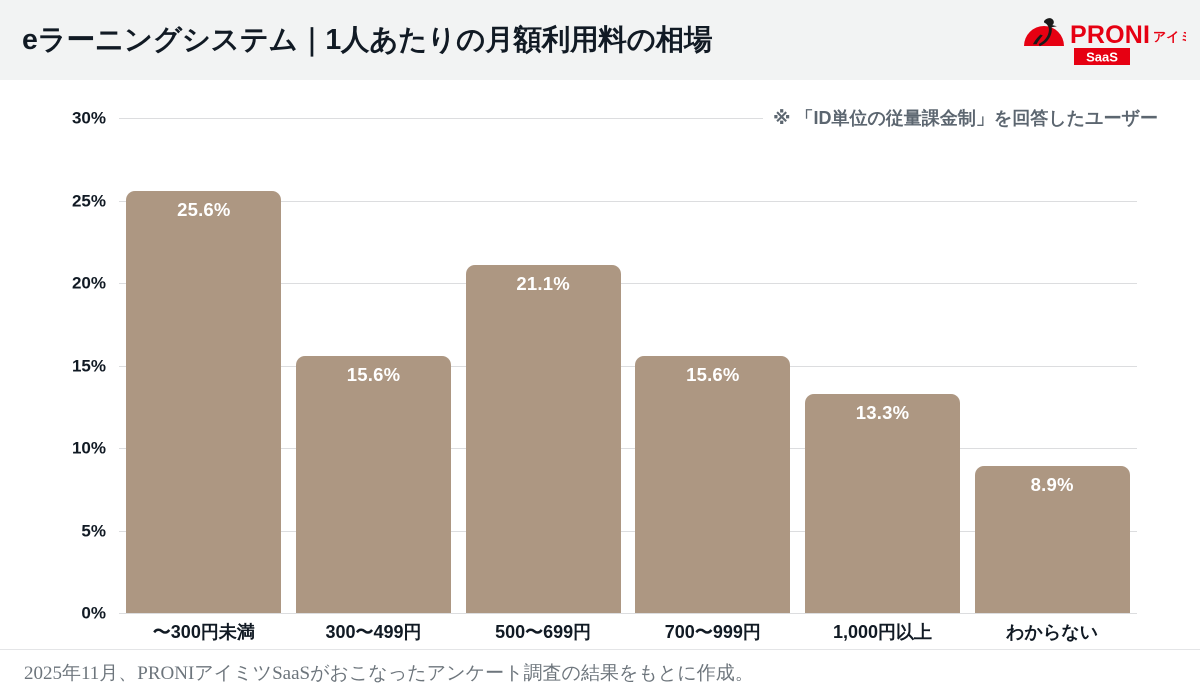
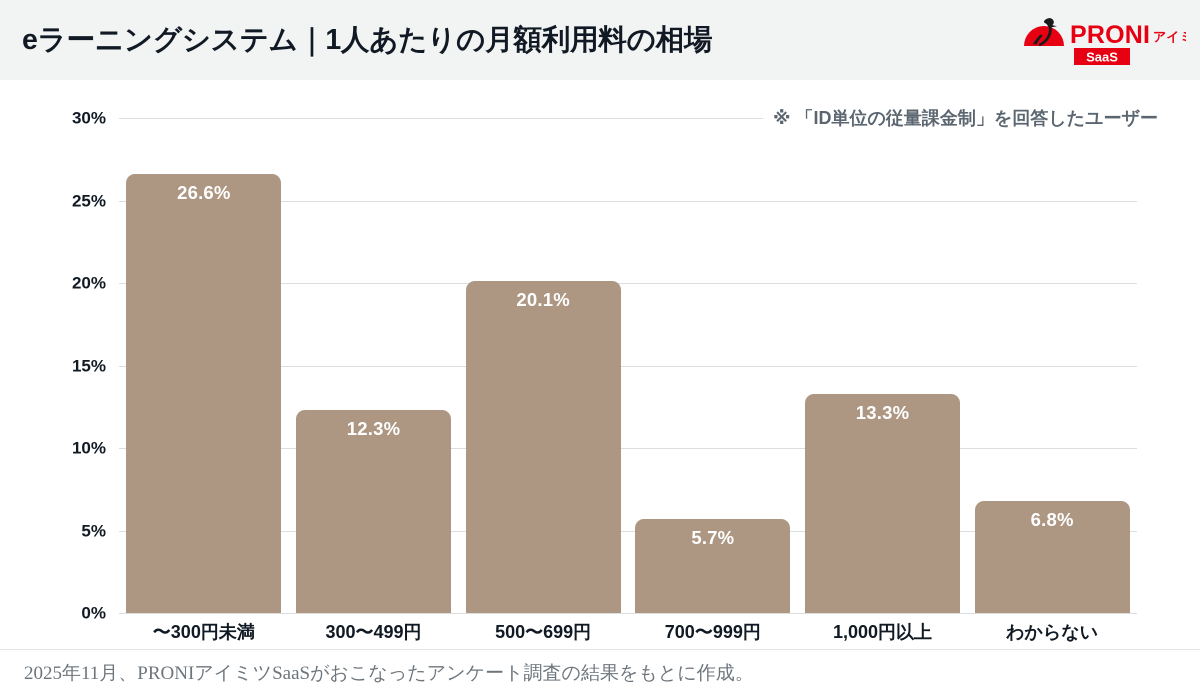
〜300円未満: 25.6% -> 26.6%
300〜499円: 15.6% -> 12.3%
500〜699円: 21.1% -> 20.1%
700〜999円: 15.6% -> 5.7%
わからない: 8.9% -> 6.8%
